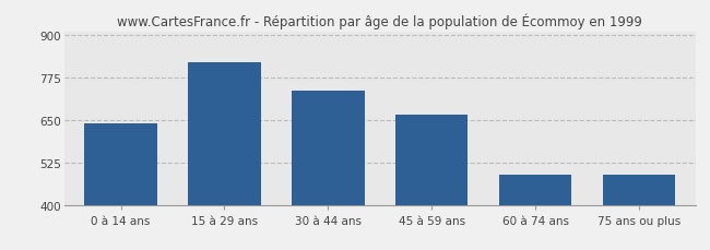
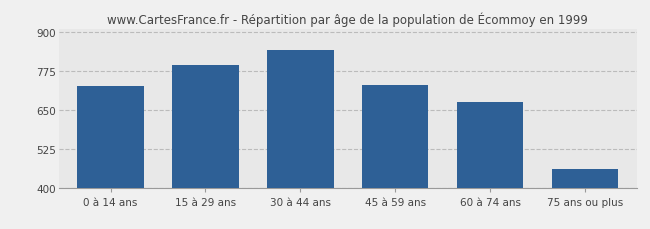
0 à 14 ans: 640 -> 725
15 à 29 ans: 820 -> 793
30 à 44 ans: 735 -> 843
45 à 59 ans: 665 -> 730
60 à 74 ans: 490 -> 675
75 ans ou plus: 490 -> 460
